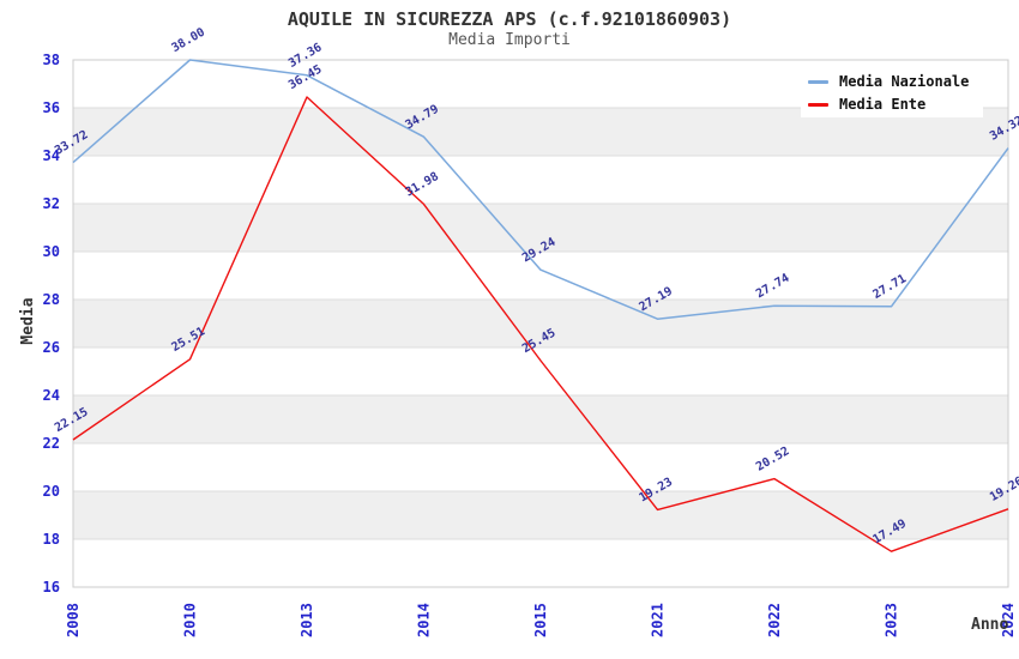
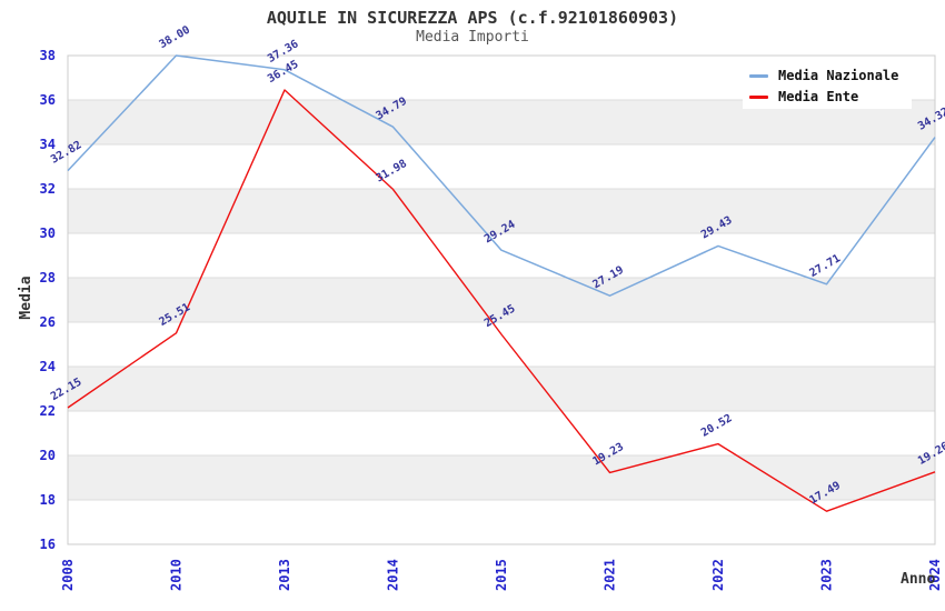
Media Nazionale/2008: 33.72 -> 32.82
Media Nazionale/2022: 27.74 -> 29.43
